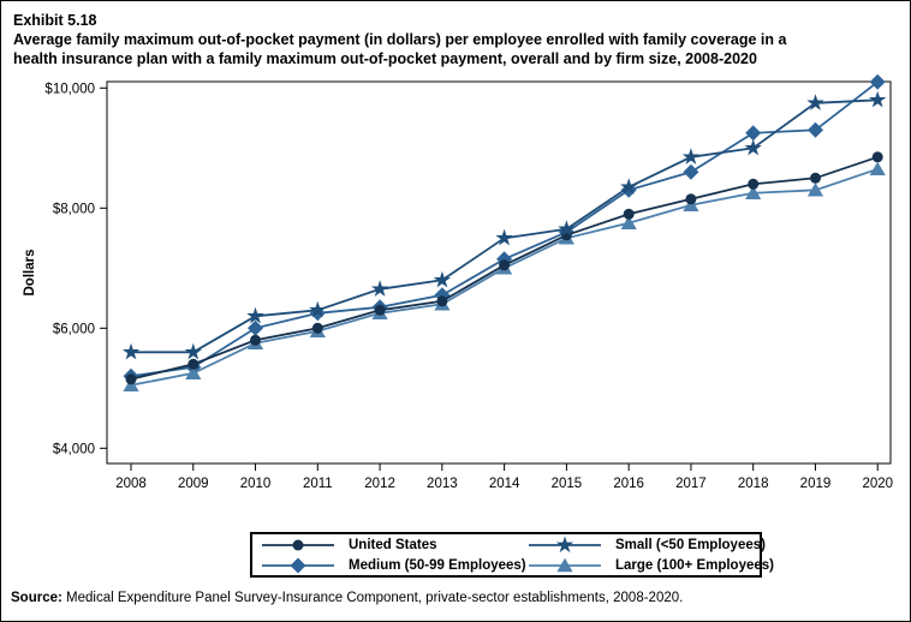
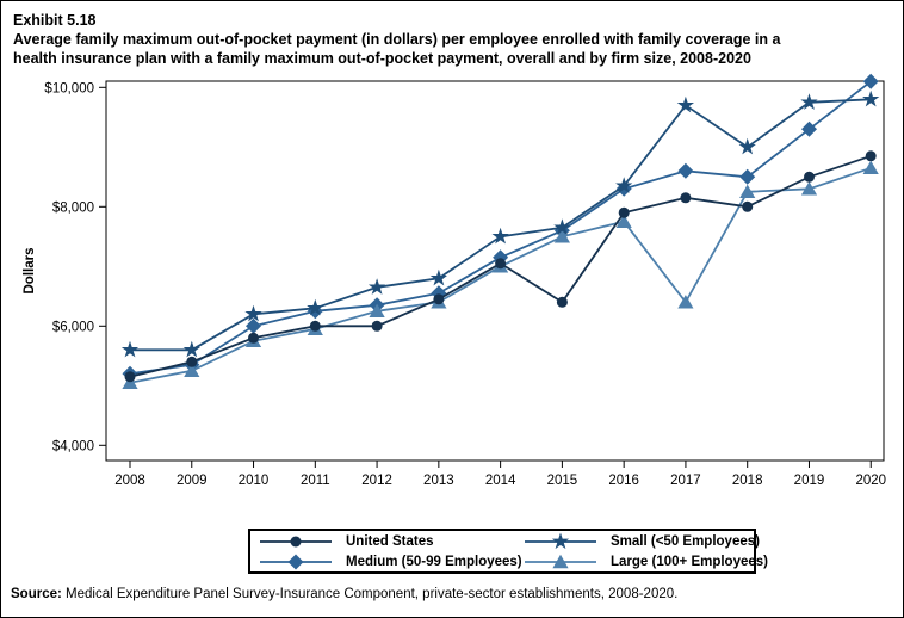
United States/2012: $6300 -> $6000
United States/2015: $7600 -> $6400
Small (<50 Employees)/2017: $8800 -> $9700
Large (100+ Employees)/2017: $8000 -> $6400
United States/2018: $8400 -> $8000
Medium (50-99 Employees)/2018: $9200 -> $8500
